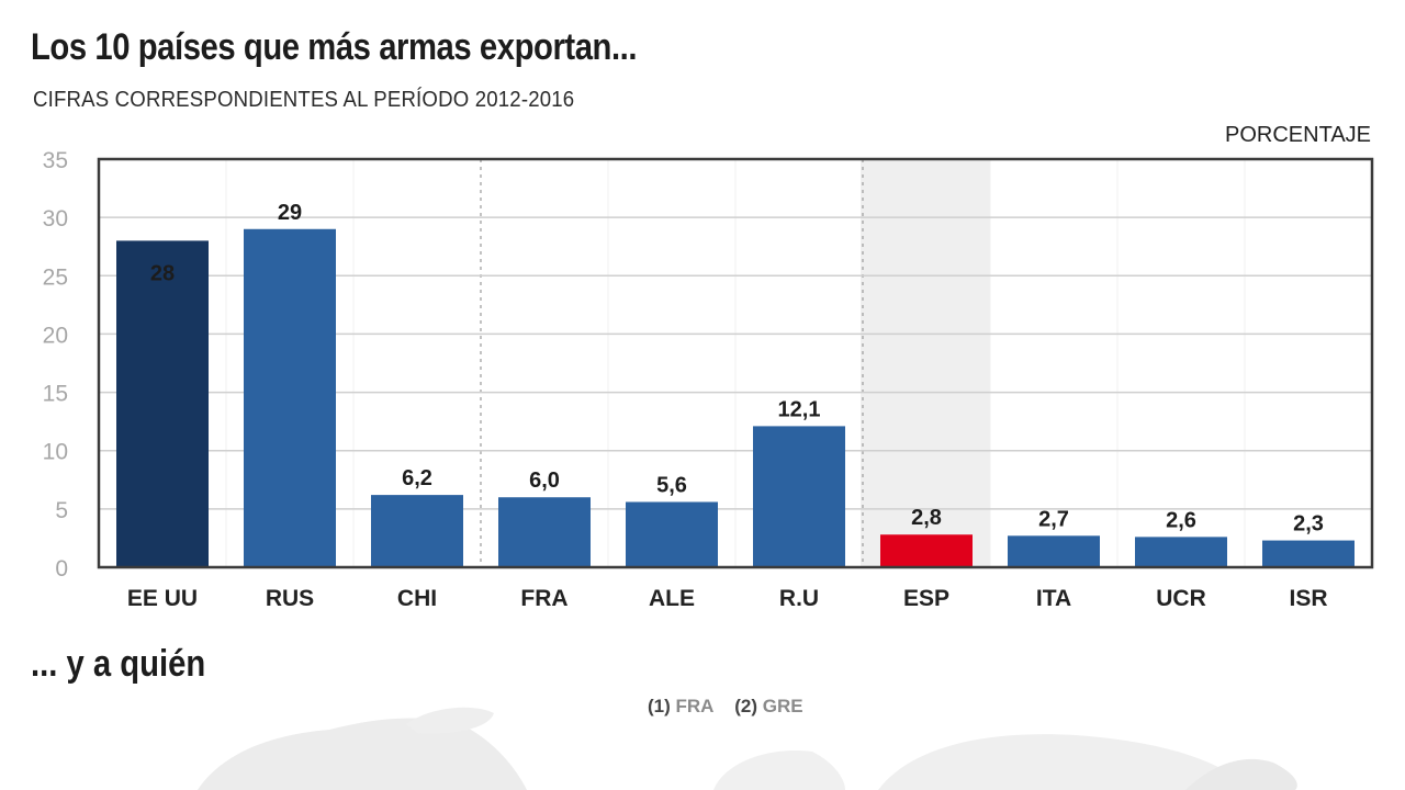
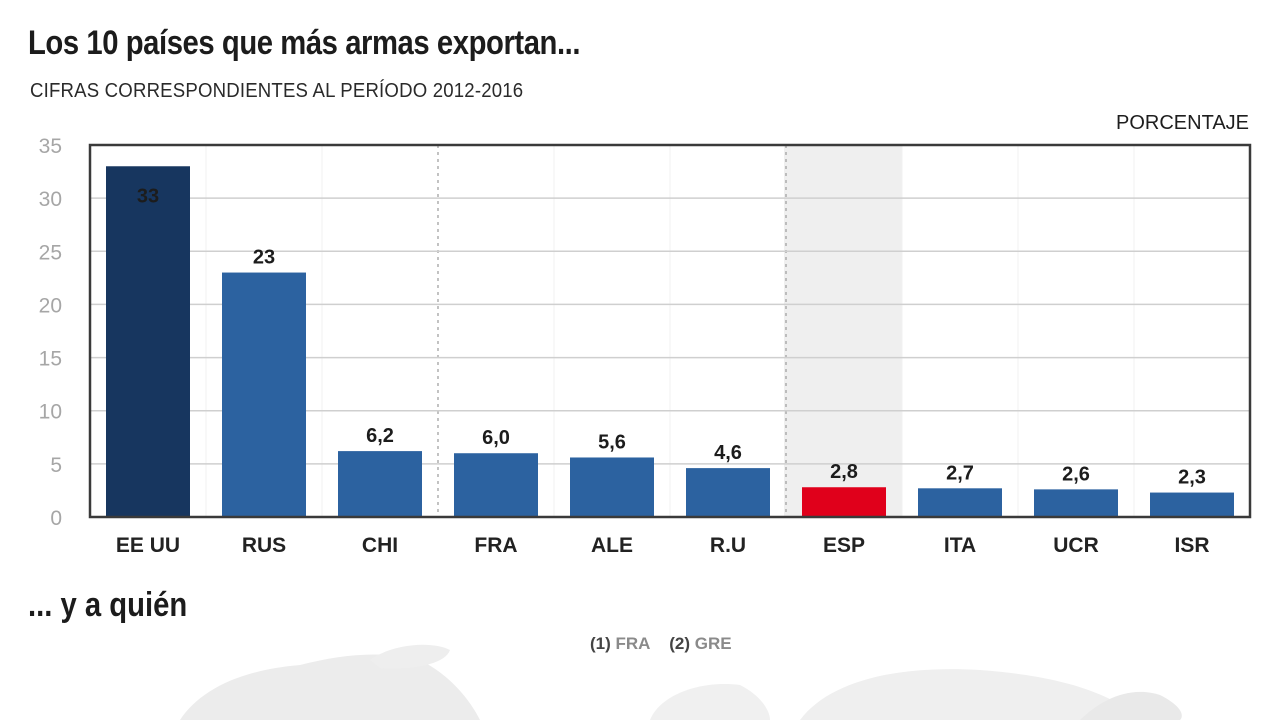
EE UU: 28 -> 33
RUS: 29 -> 23
R.U: 12,1 -> 4,6
